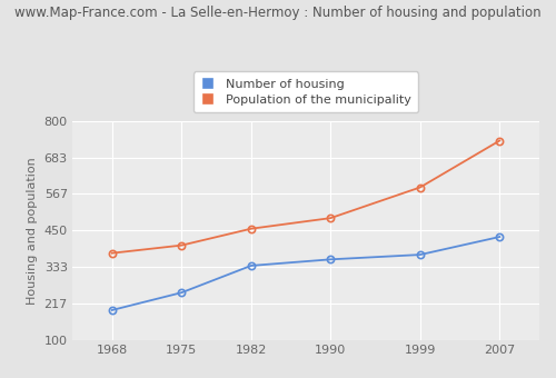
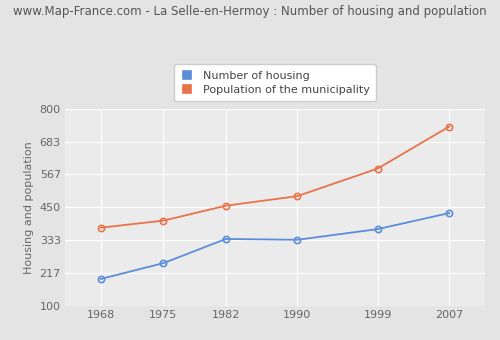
Number of housing/1990: 358 -> 335
